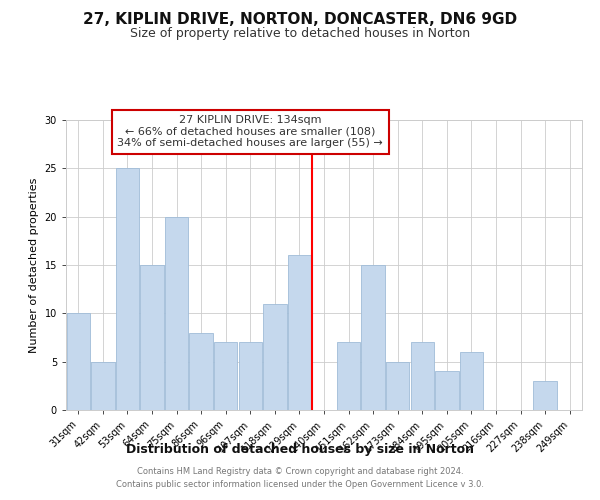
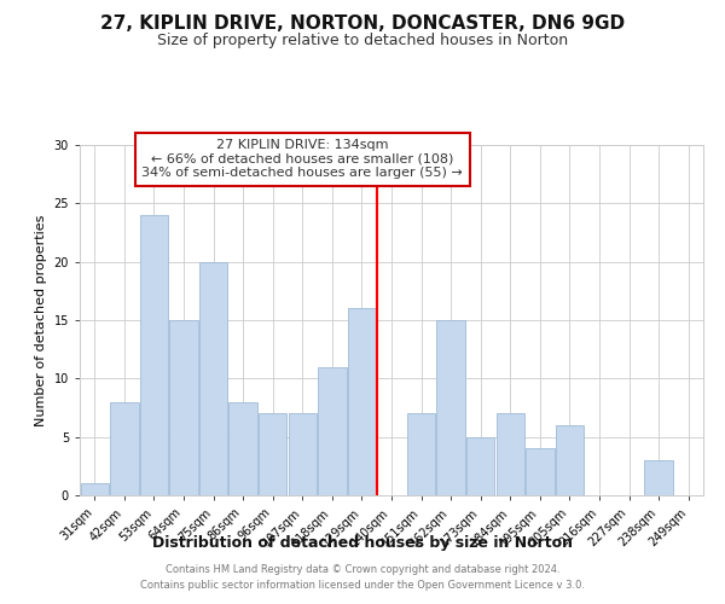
31sqm: 10 -> 1
42sqm: 5 -> 8
53sqm: 25 -> 24
